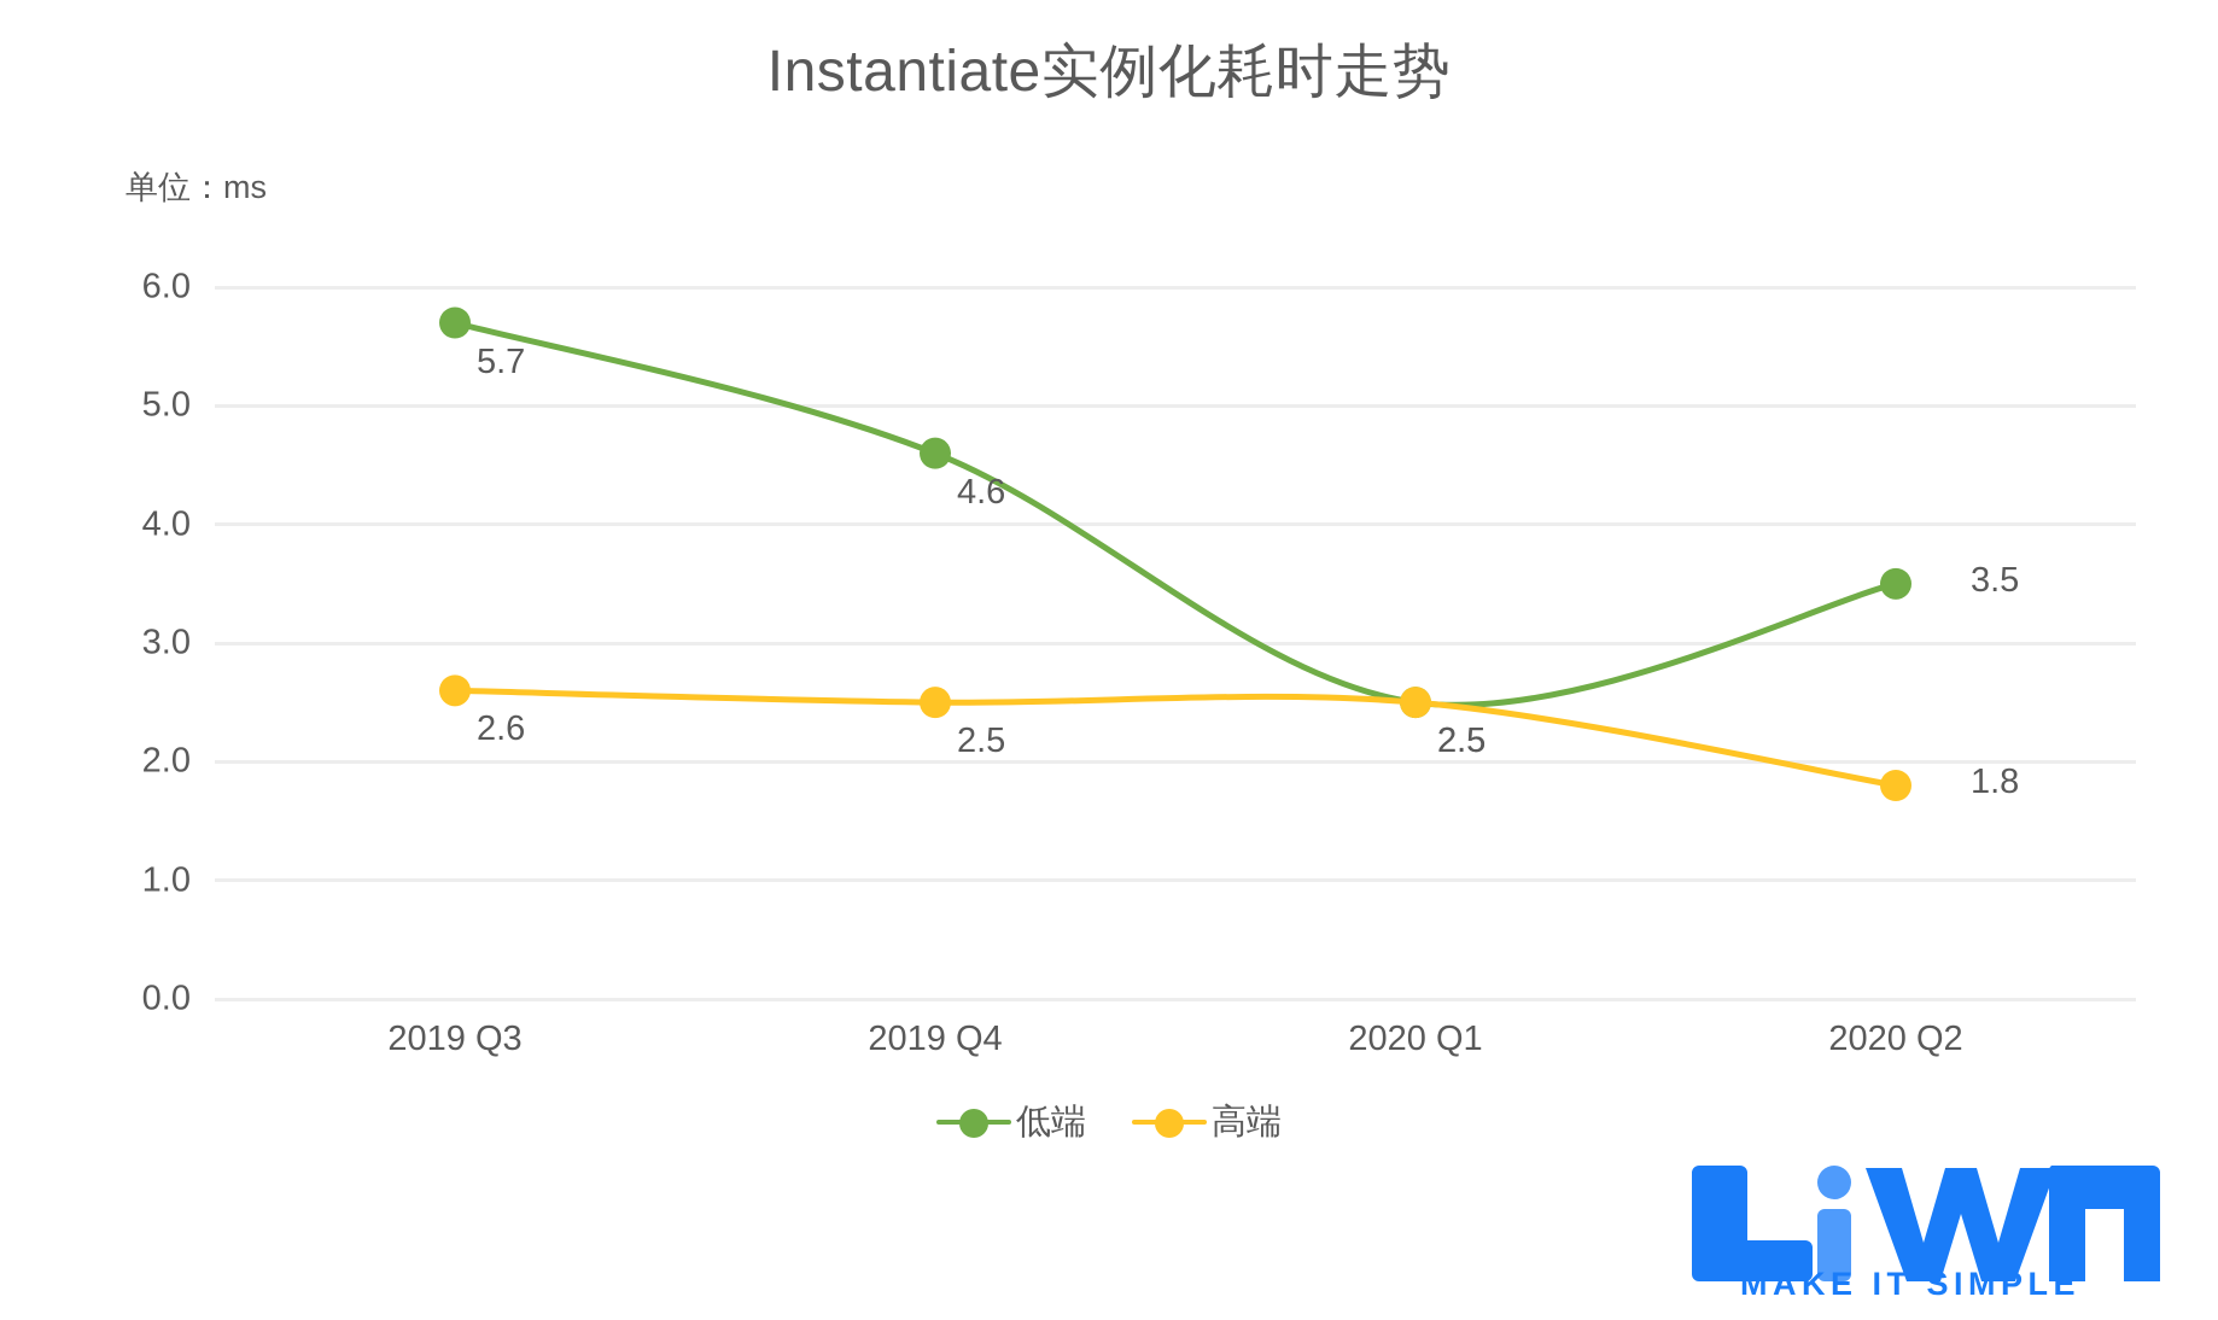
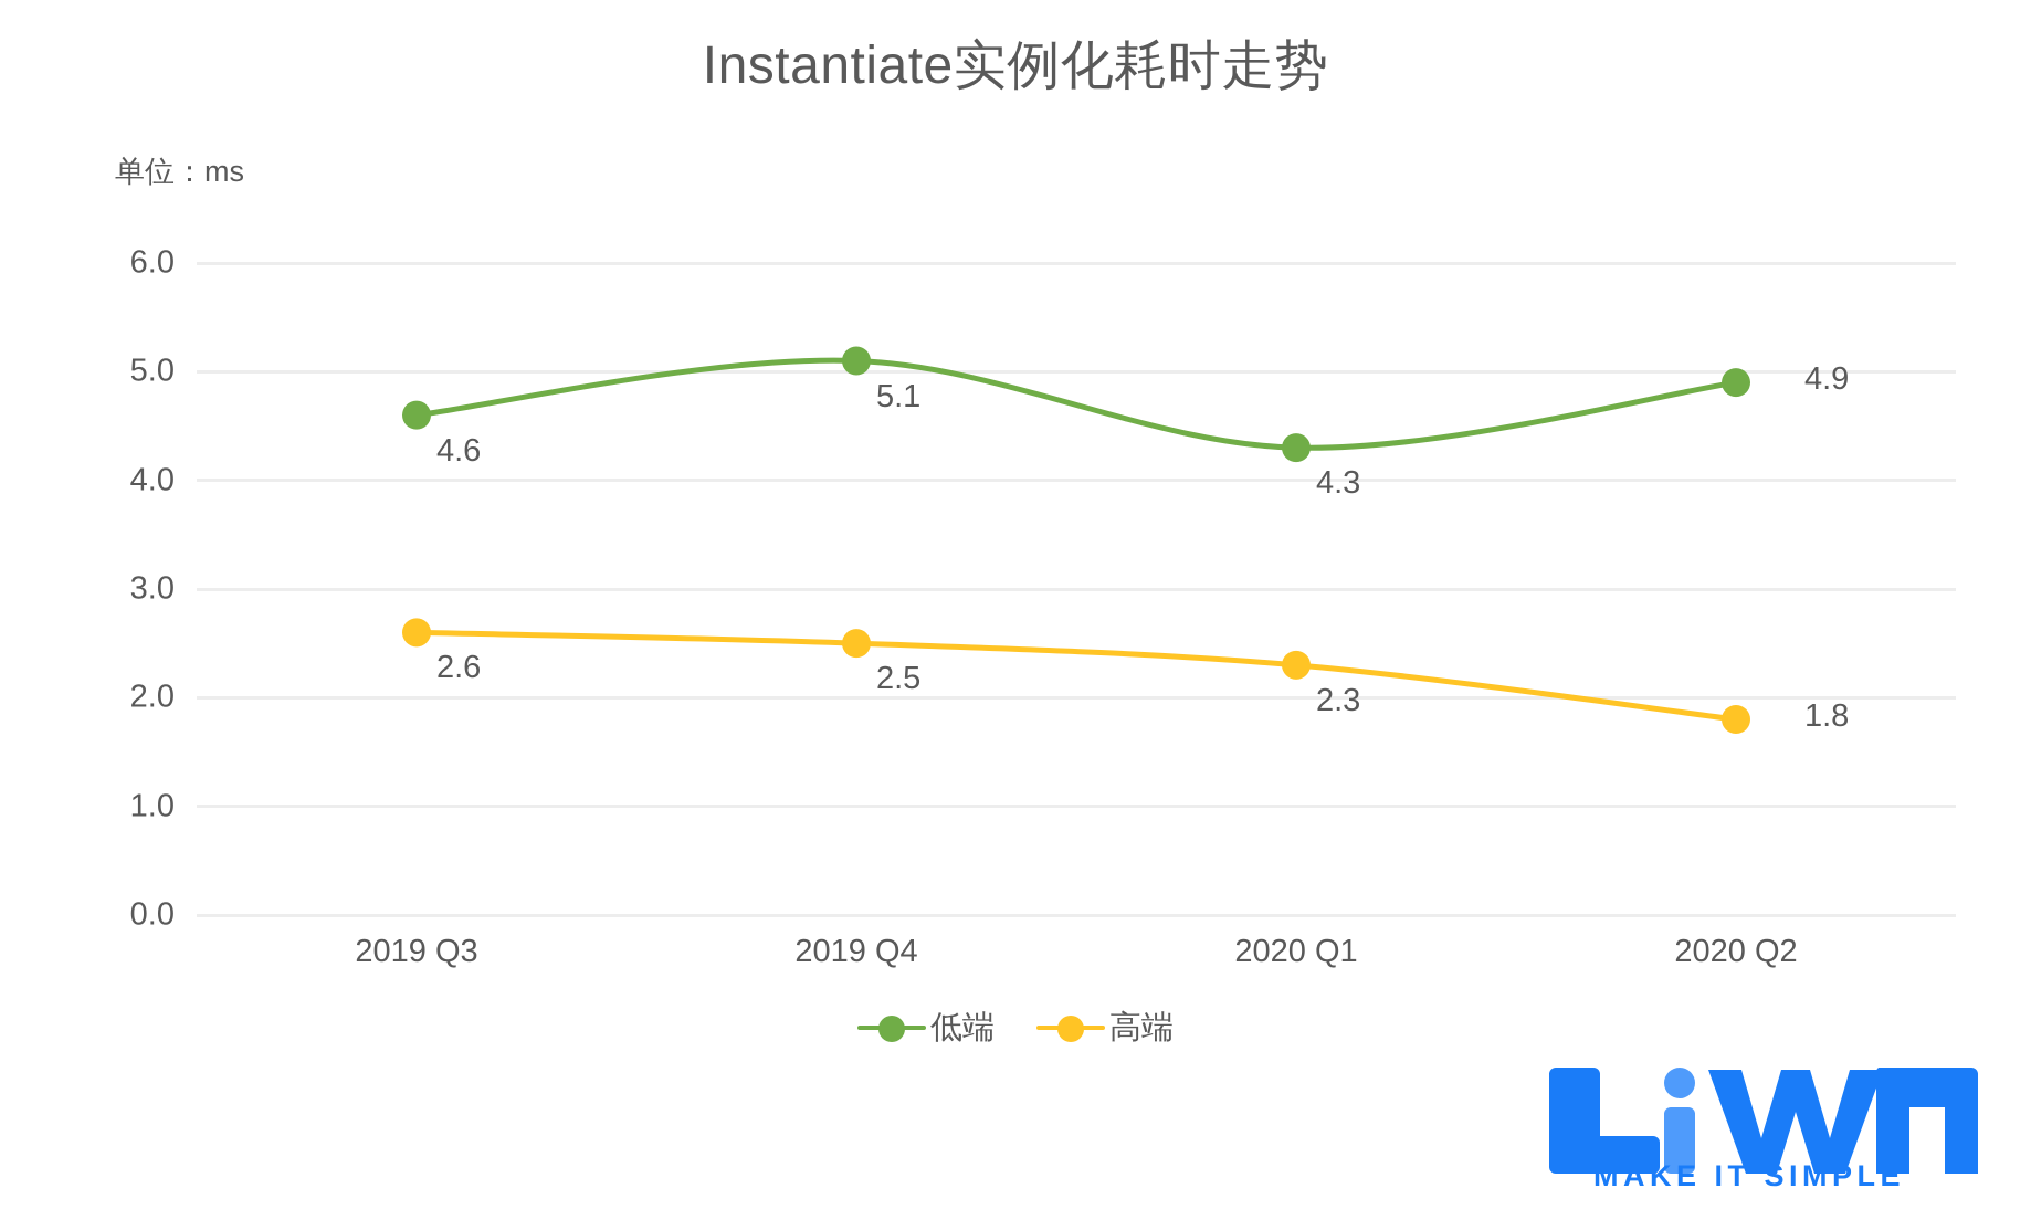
低端/2019 Q3: 5.7 -> 4.6
低端/2019 Q4: 4.6 -> 5.1
低端/2020 Q1: 2.5 -> 4.3
高端/2020 Q1: 2.5 -> 2.3
低端/2020 Q2: 3.5 -> 4.9
